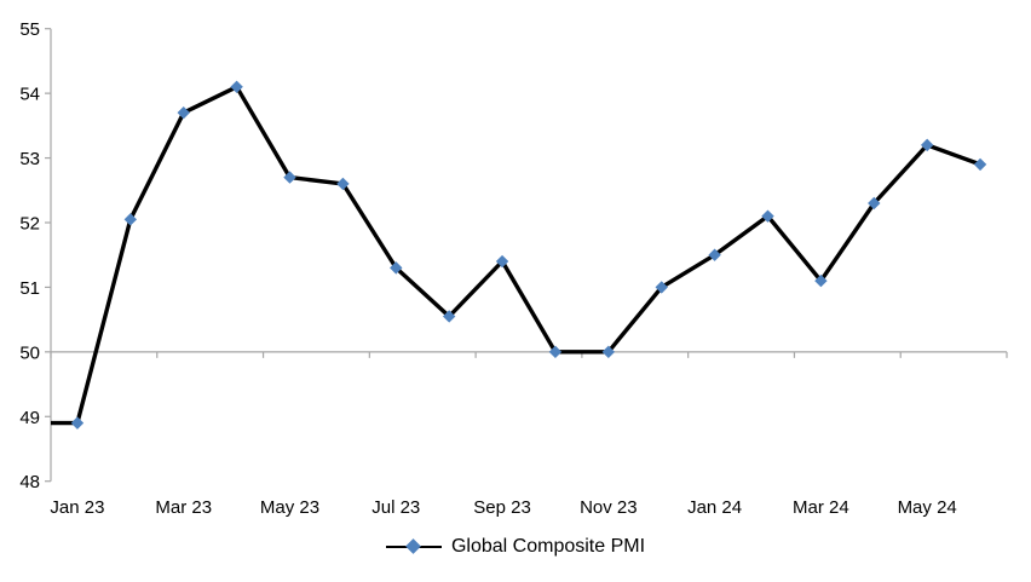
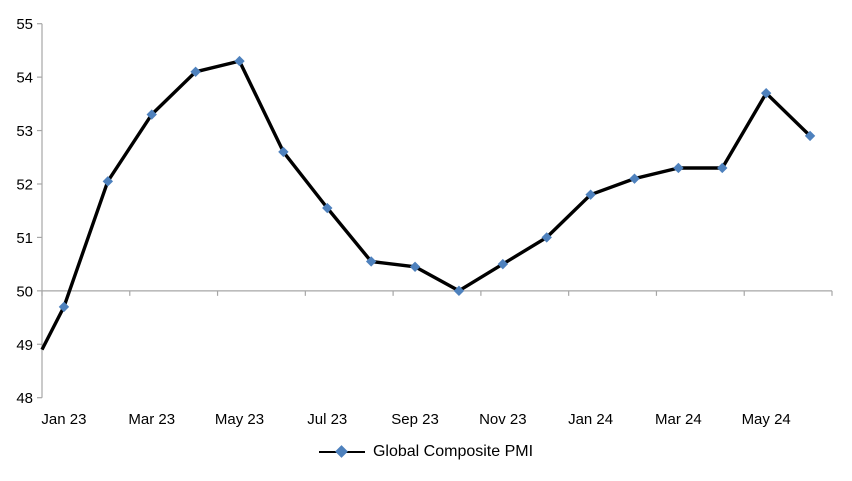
Jan 23: 48.9 -> 49.7
Mar 23: 53.7 -> 53.3
May 23: 52.7 -> 54.3
Jul 23: 51.3 -> 51.5
Sep 23: 51.4 -> 50.5
Nov 23: 50.0 -> 50.5
Jan 24: 51.5 -> 51.8
Mar 24: 51.1 -> 52.3
May 24: 53.2 -> 53.7
